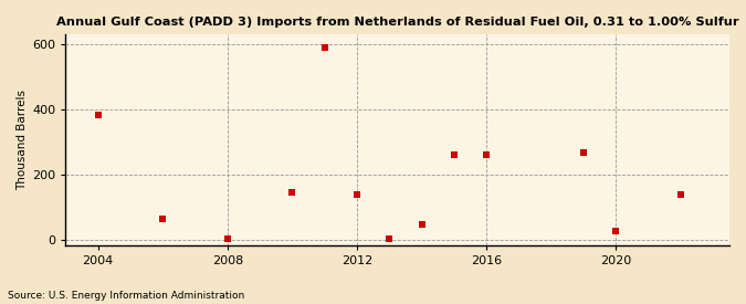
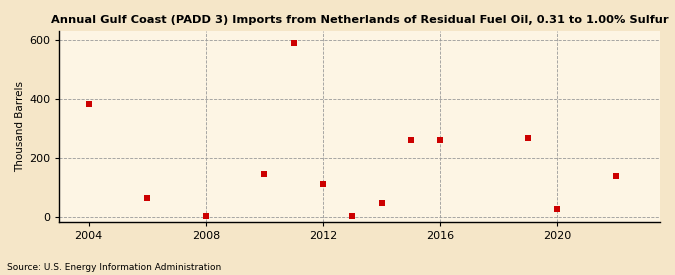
2012: 140 -> 113
